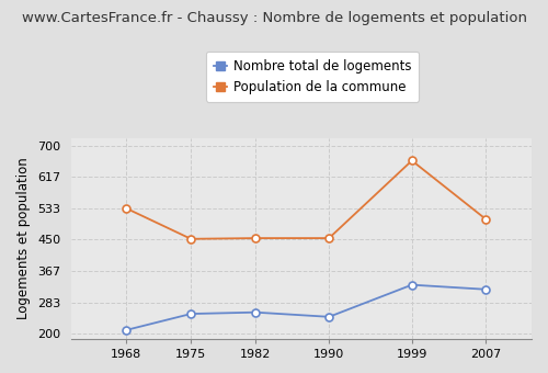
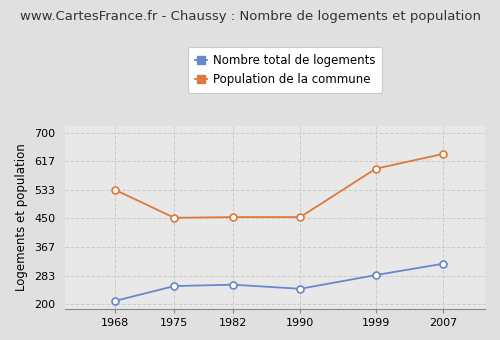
Nombre total de logements/1999: 330 -> 285
Population de la commune/1999: 660 -> 595
Population de la commune/2007: 505 -> 638
